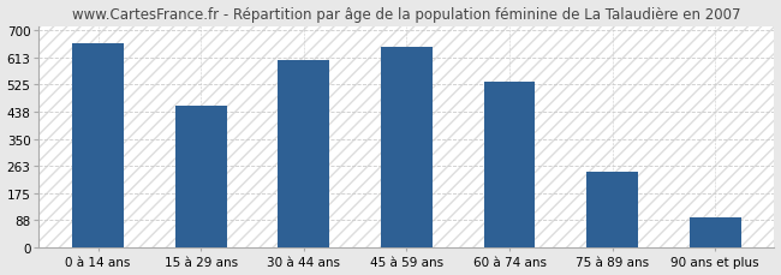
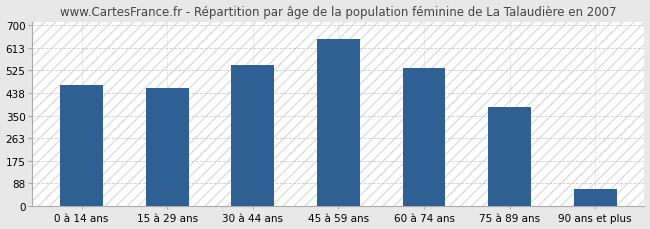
0 à 14 ans: 660 -> 470
30 à 44 ans: 605 -> 546
75 à 89 ans: 245 -> 385
90 ans et plus: 95 -> 65
